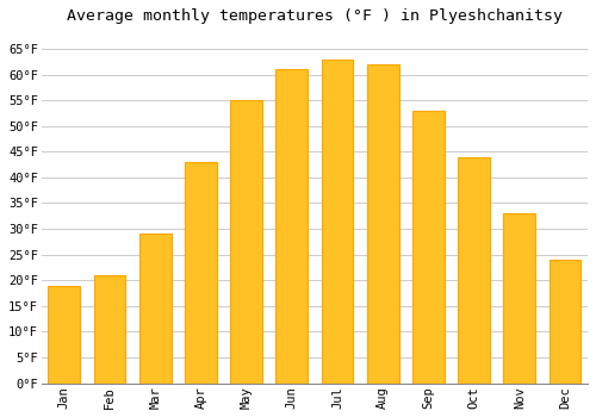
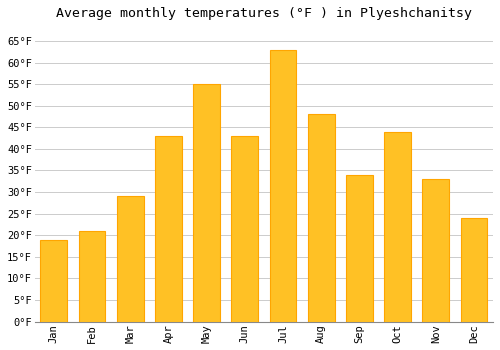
Jun: 61°F -> 43°F
Aug: 62°F -> 48°F
Sep: 53°F -> 34°F
